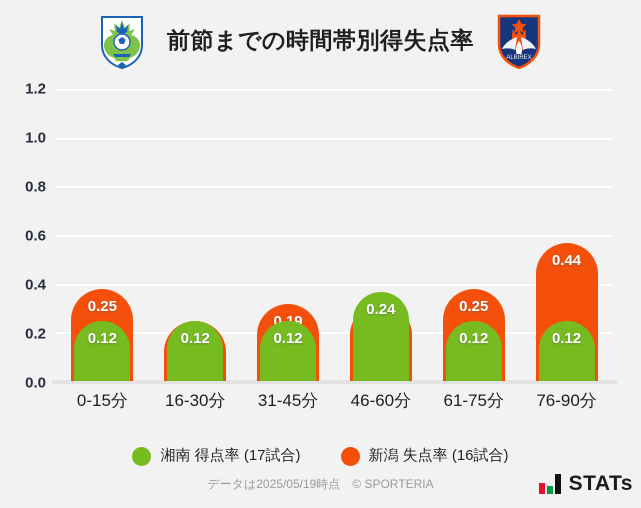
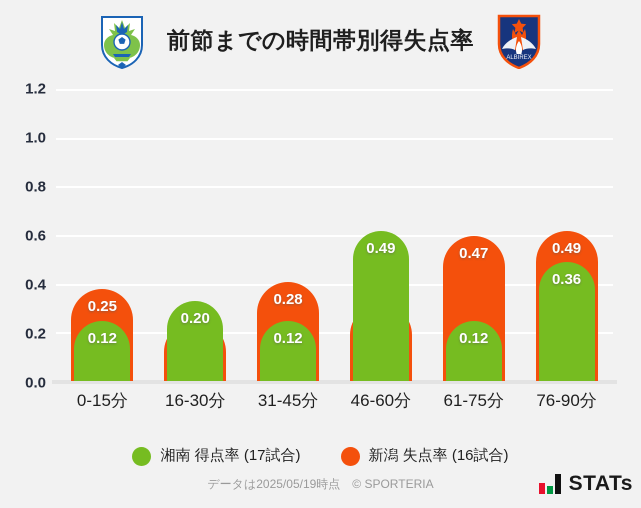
湘南 得点率 (17試合)/16-30分: 0.12 -> 0.20
新潟 失点率 (16試合)/31-45分: 0.19 -> 0.28
湘南 得点率 (17試合)/46-60分: 0.24 -> 0.49
新潟 失点率 (16試合)/61-75分: 0.25 -> 0.47
湘南 得点率 (17試合)/76-90分: 0.12 -> 0.36
新潟 失点率 (16試合)/76-90分: 0.44 -> 0.49
